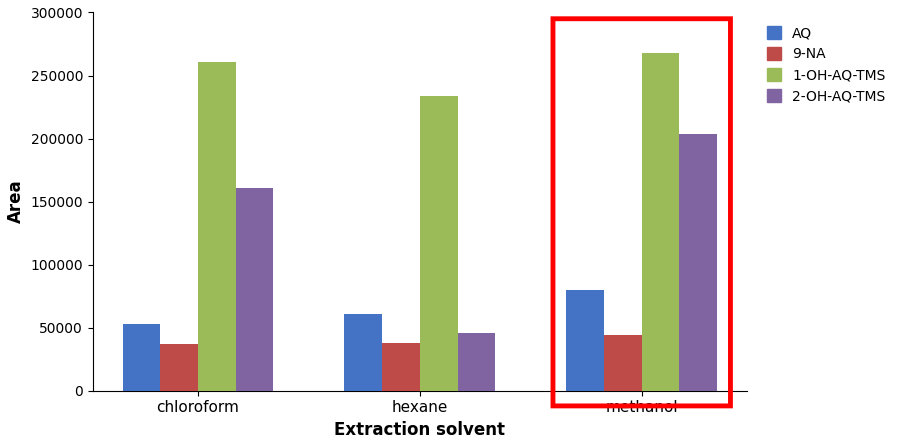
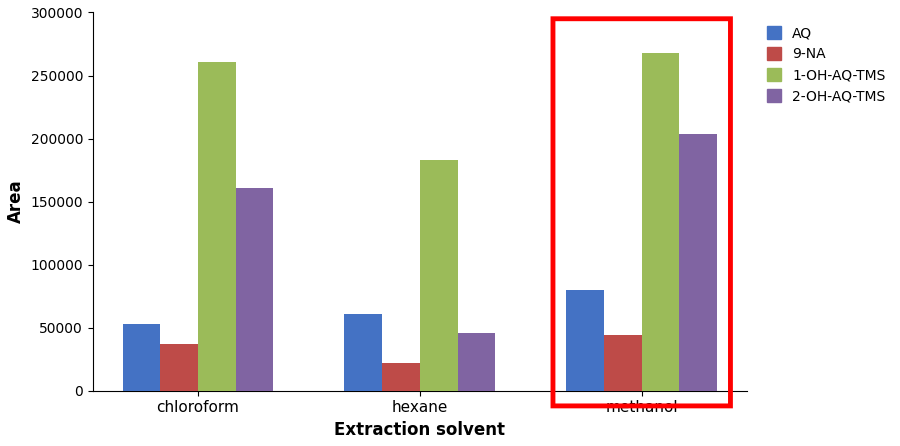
9-NA/hexane: 38000 -> 22000
1-OH-AQ-TMS/hexane: 234000 -> 183000
